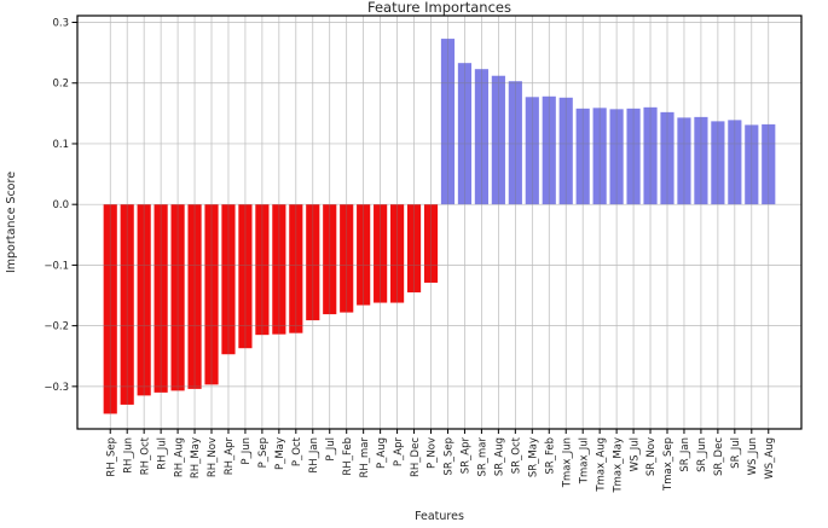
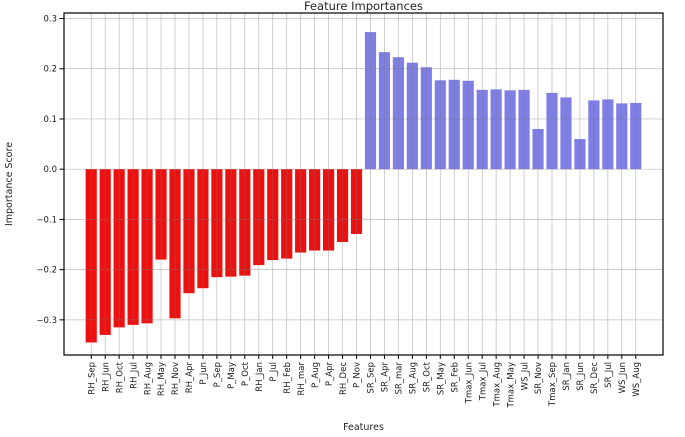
RH_May: -0.30 -> -0.18
SR_Nov: 0.16 -> 0.08
SR_Jun: 0.14 -> 0.06
